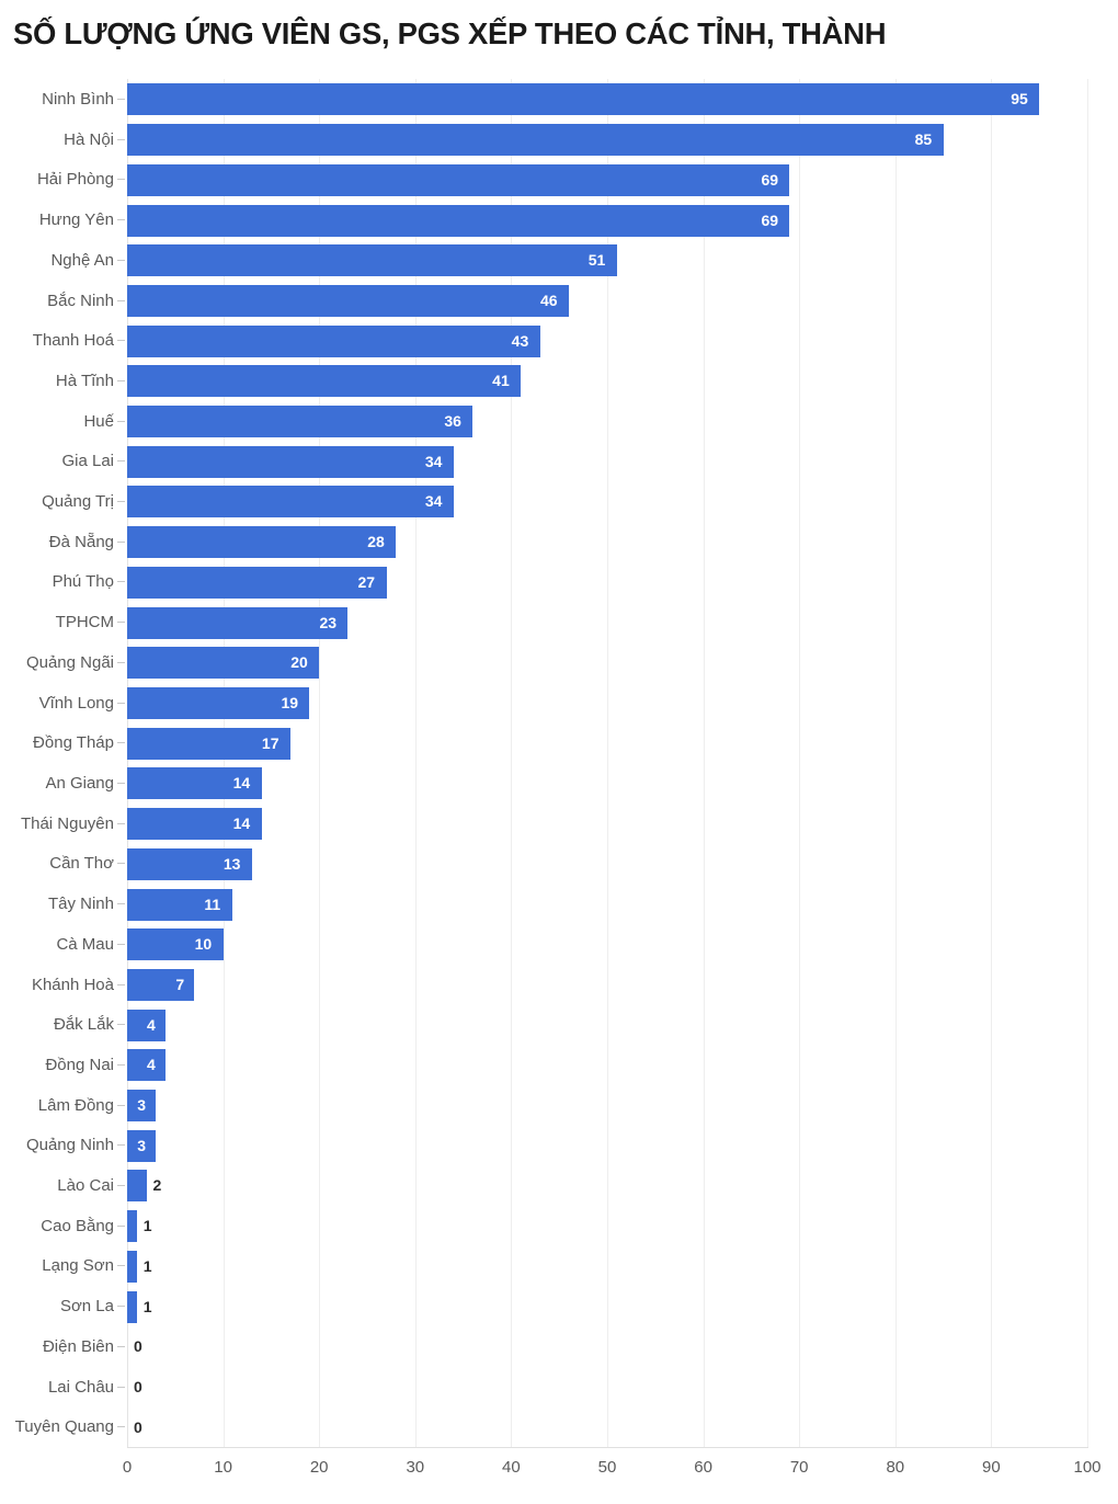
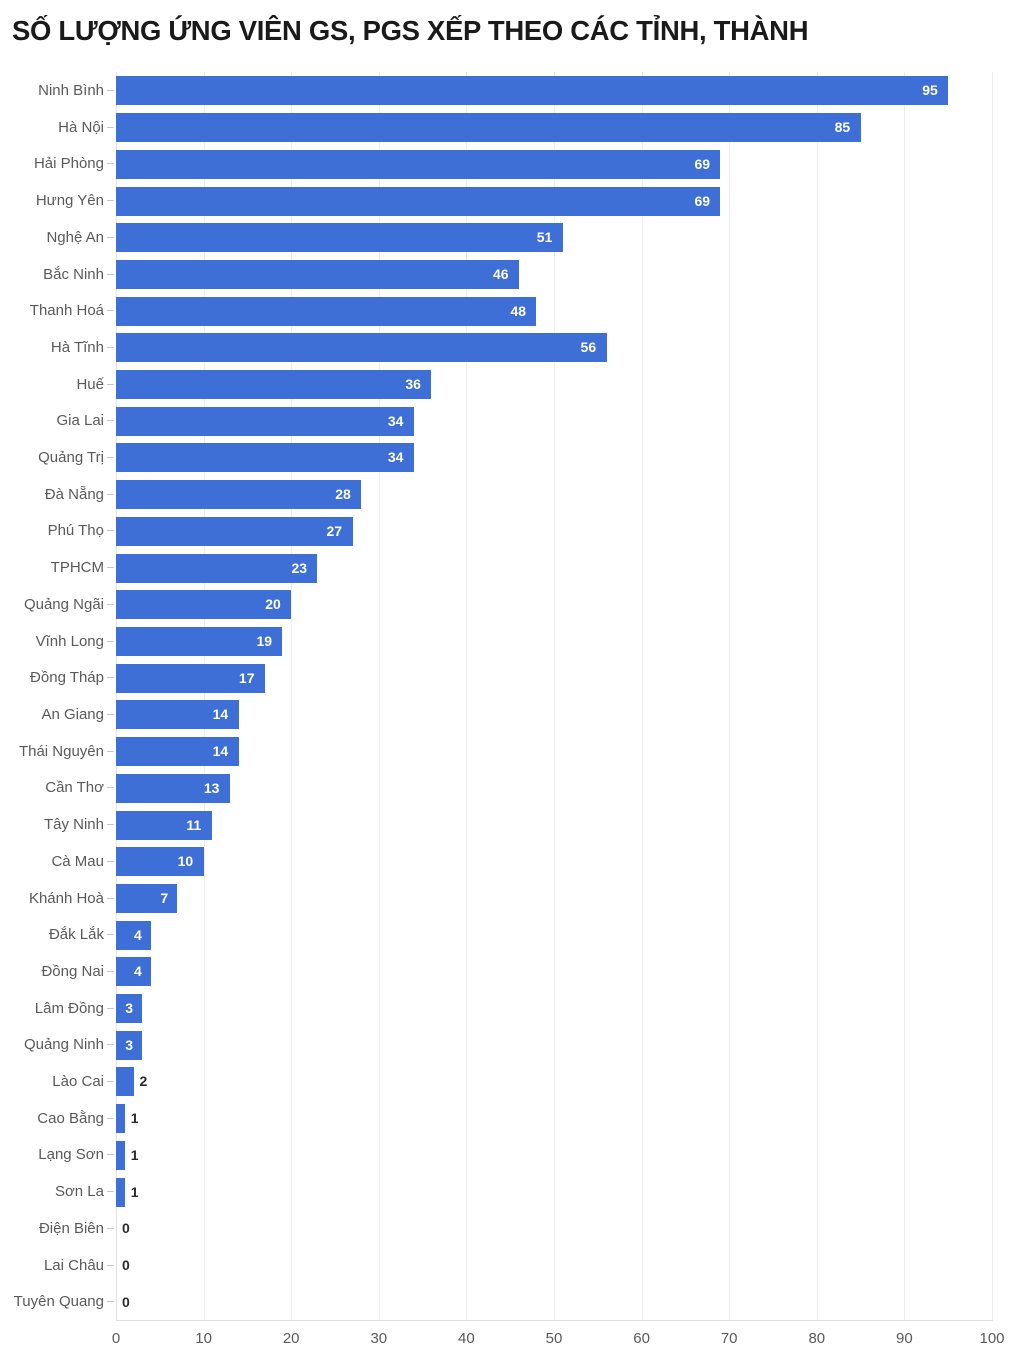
Thanh Hoá: 43 -> 48
Hà Tĩnh: 41 -> 56
